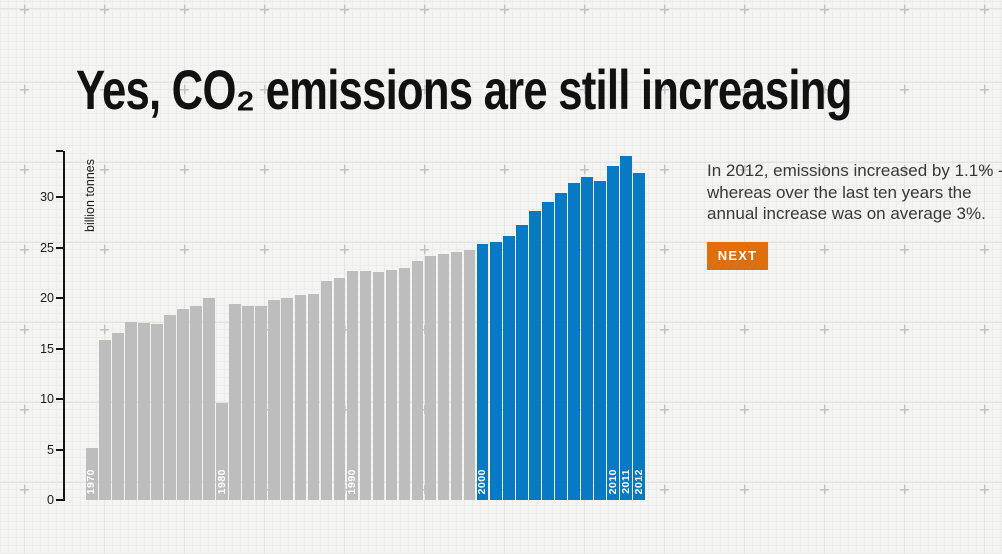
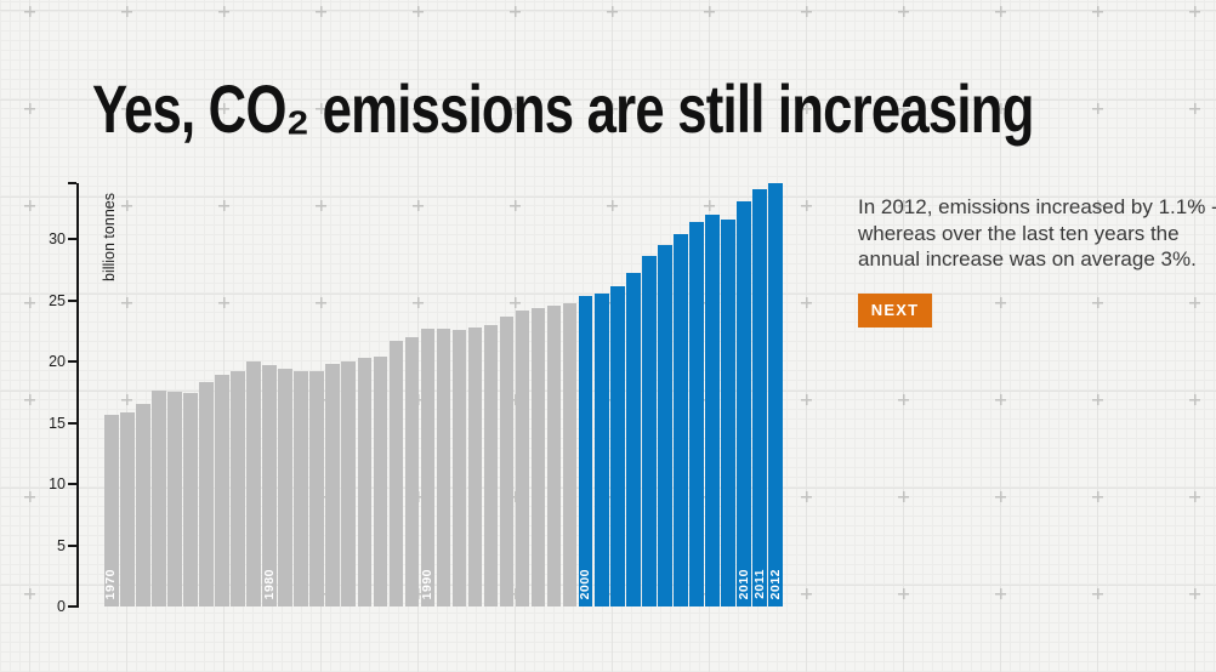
1970: 5.2 -> 15.6
1980: 9.6 -> 19.7
2012: 32.4 -> 34.6
